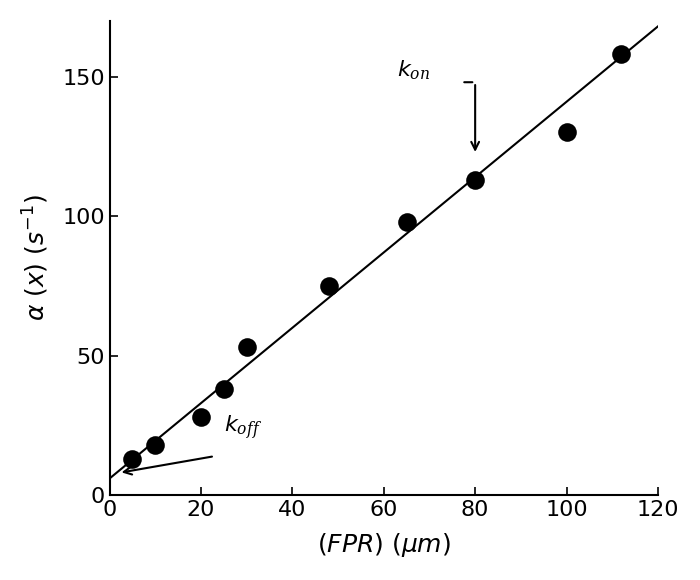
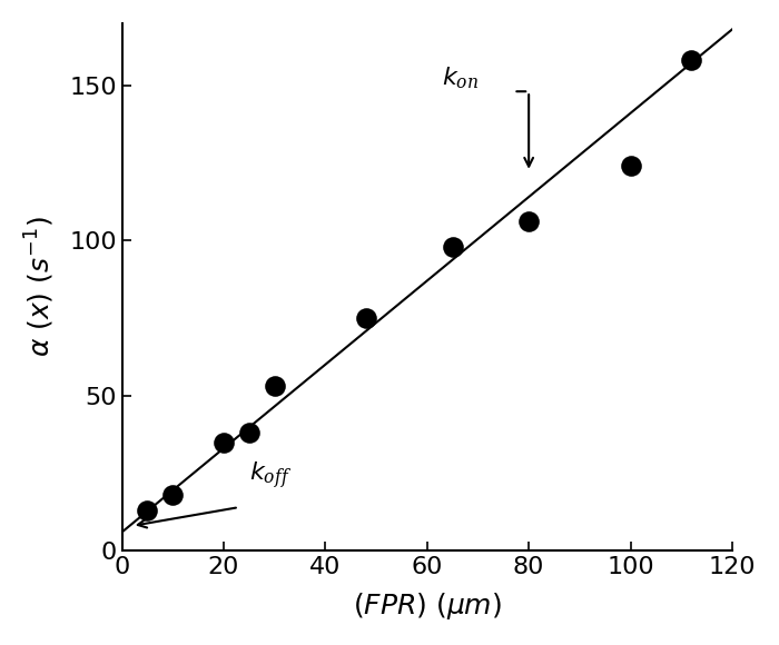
20: 28 -> 35
80: 113 -> 106
100: 130 -> 124
